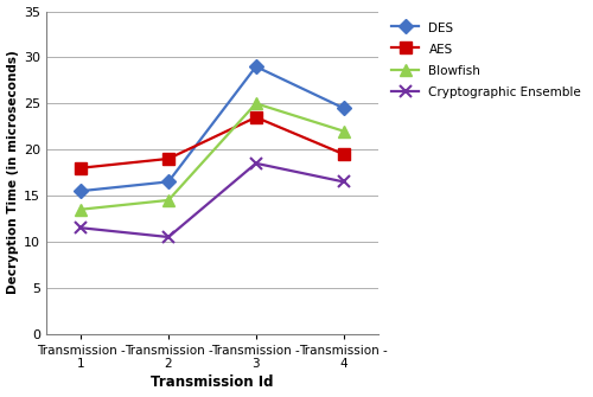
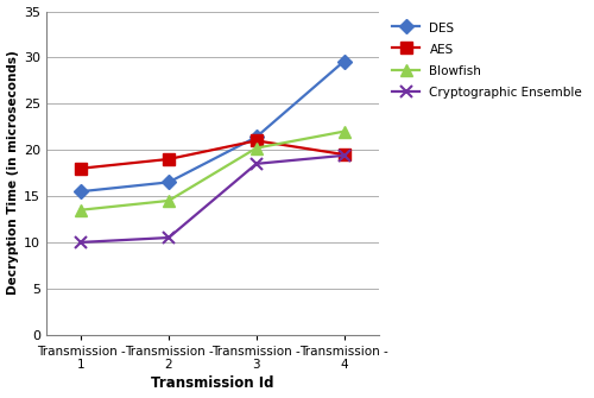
Cryptographic Ensemble/Transmission - 1: 11.5 -> 10.0
DES/Transmission - 3: 29.0 -> 21.4
AES/Transmission - 3: 23.5 -> 21.0
Blowfish/Transmission - 3: 25.0 -> 20.2
DES/Transmission - 4: 24.5 -> 29.6
Cryptographic Ensemble/Transmission - 4: 16.5 -> 19.4
